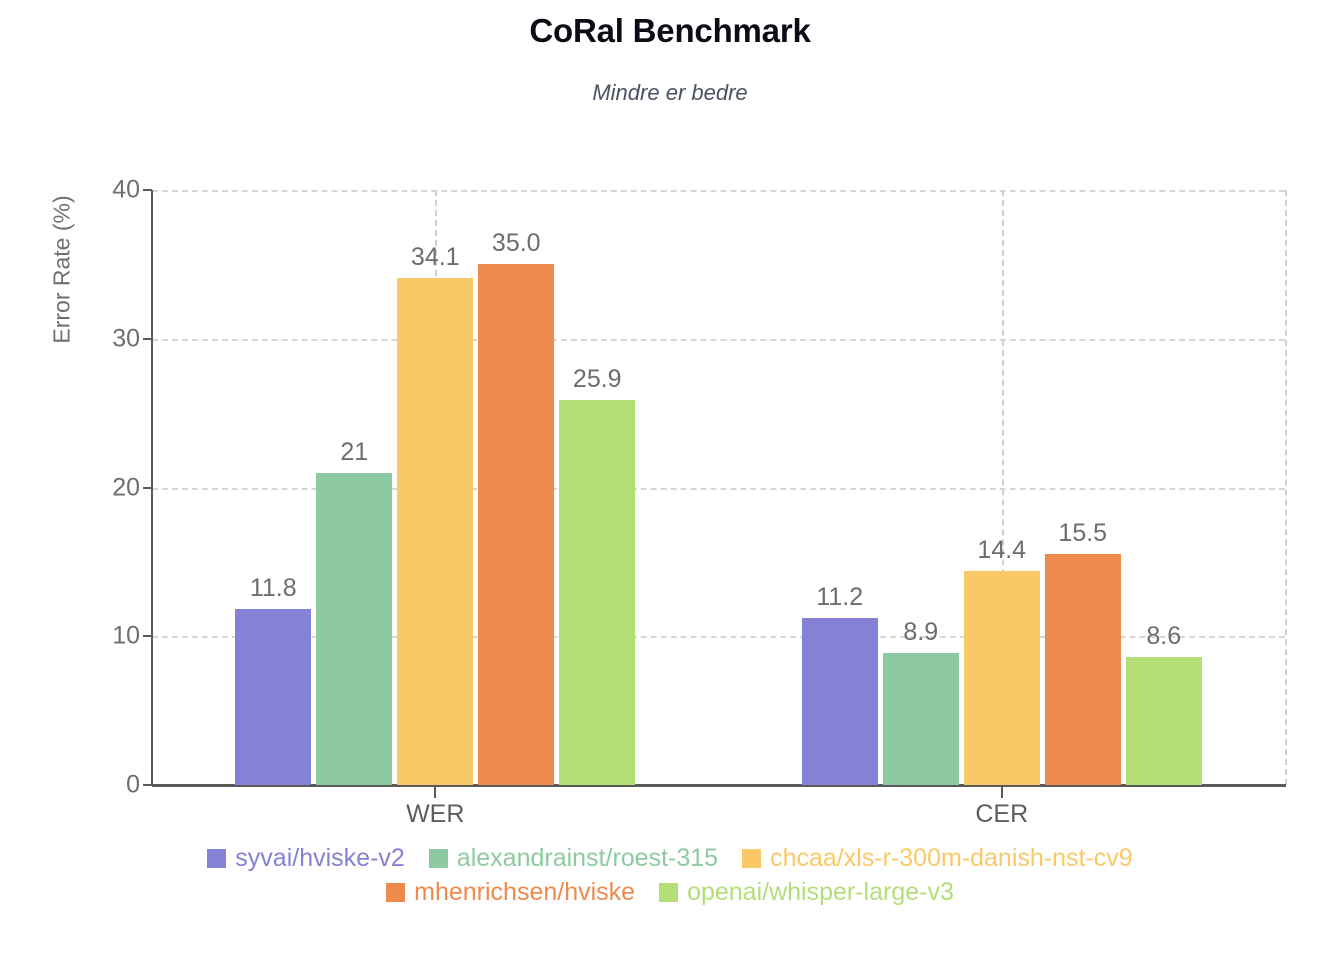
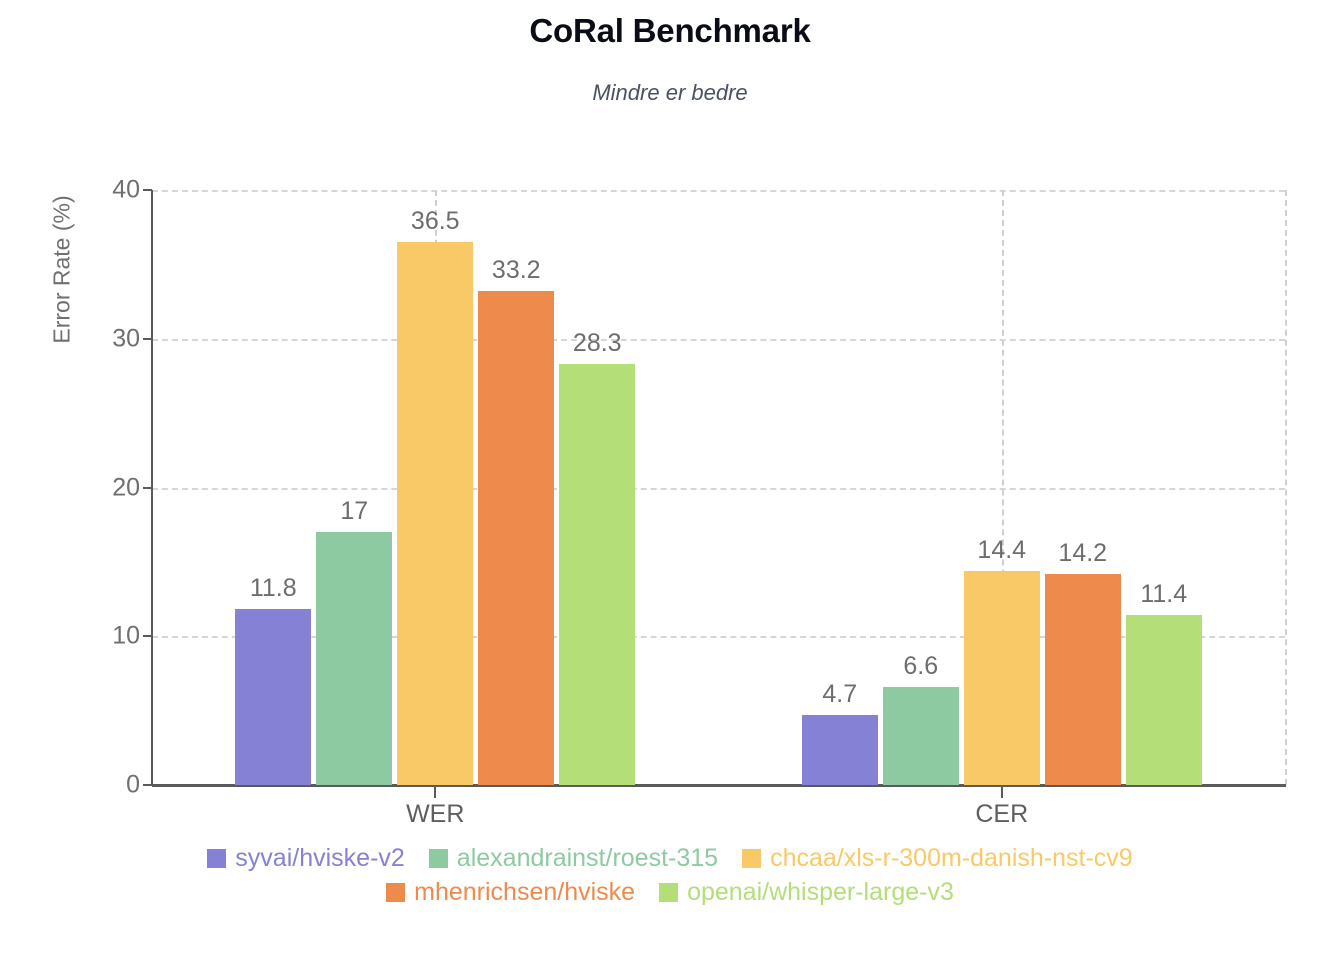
alexandrainst/roest-315/WER: 21 -> 17
chcaa/xls-r-300m-danish-nst-cv9/WER: 34.1 -> 36.5
mhenrichsen/hviske/WER: 35.0 -> 33.2
openai/whisper-large-v3/WER: 25.9 -> 28.3
syvai/hviske-v2/CER: 11.2 -> 4.7
alexandrainst/roest-315/CER: 8.9 -> 6.6
mhenrichsen/hviske/CER: 15.5 -> 14.2
openai/whisper-large-v3/CER: 8.6 -> 11.4
